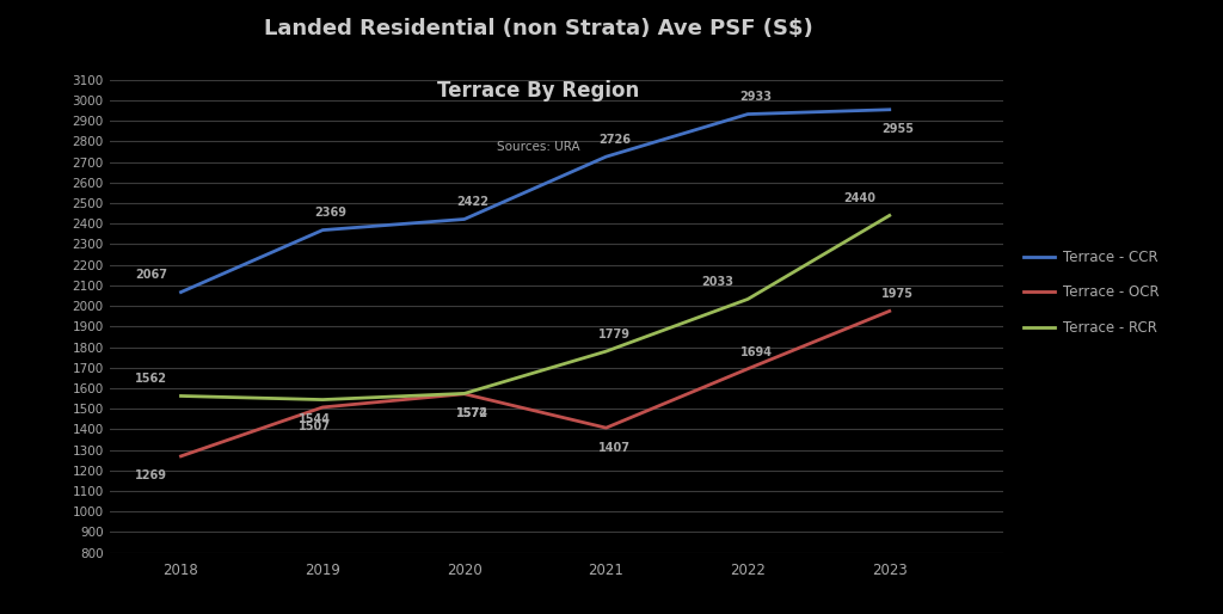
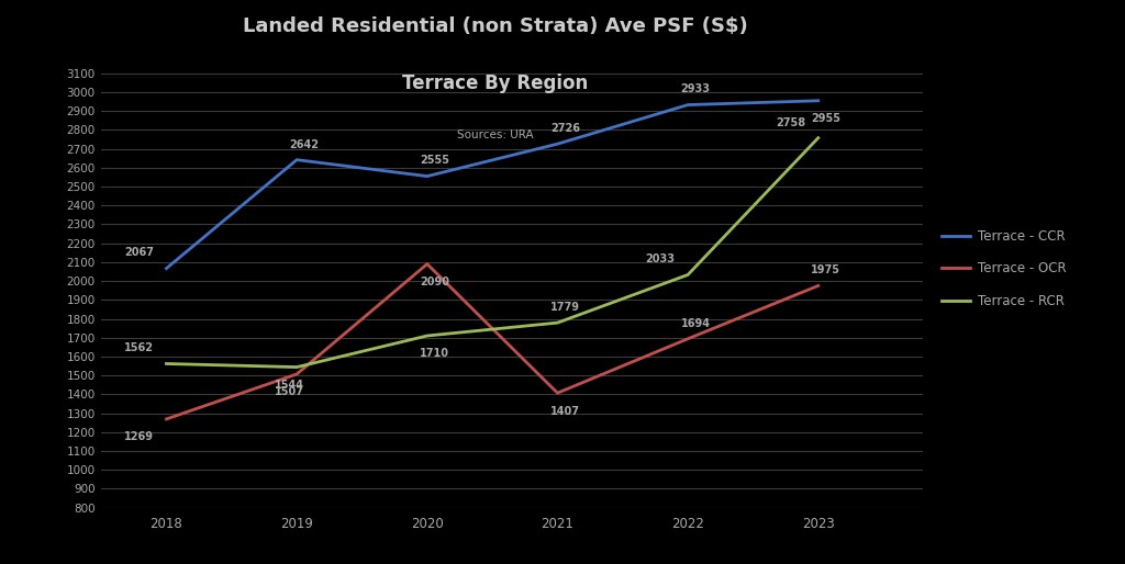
Terrace - CCR/2019: 2369 -> 2642
Terrace - CCR/2020: 2422 -> 2555
Terrace - OCR/2020: 1570 -> 2090
Terrace - RCR/2020: 1570 -> 1710
Terrace - RCR/2023: 2440 -> 2758
